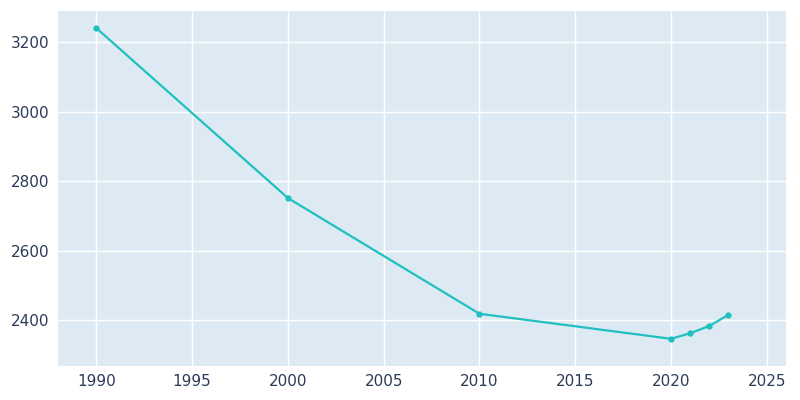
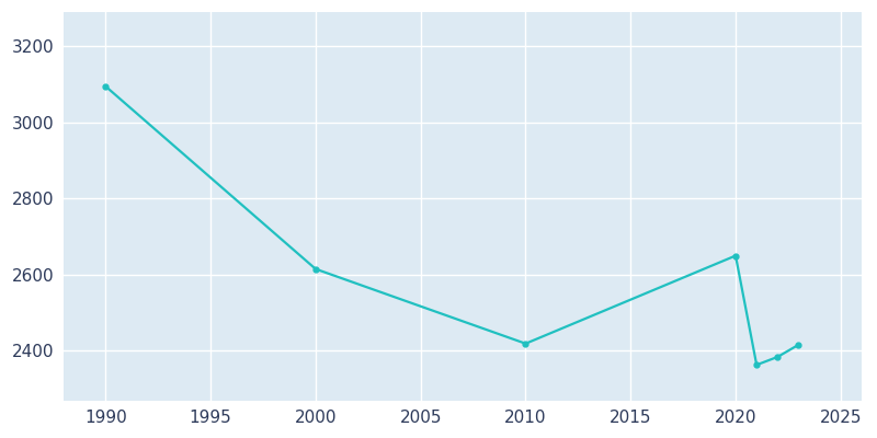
1990: 3241 -> 3095
2000: 2752 -> 2615
2020: 2347 -> 2650
